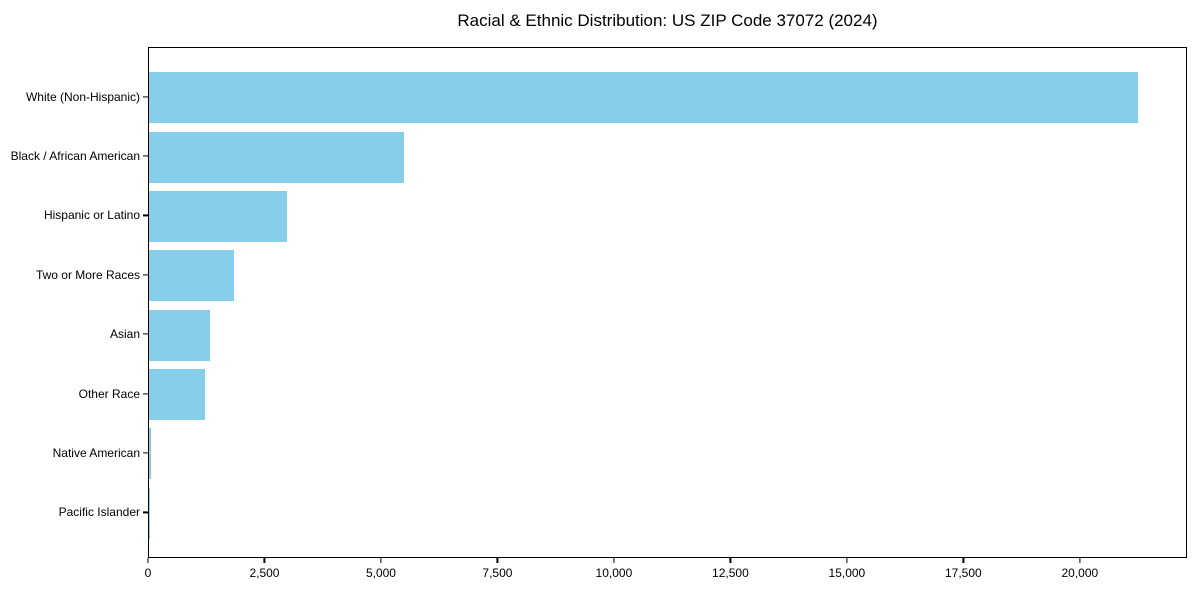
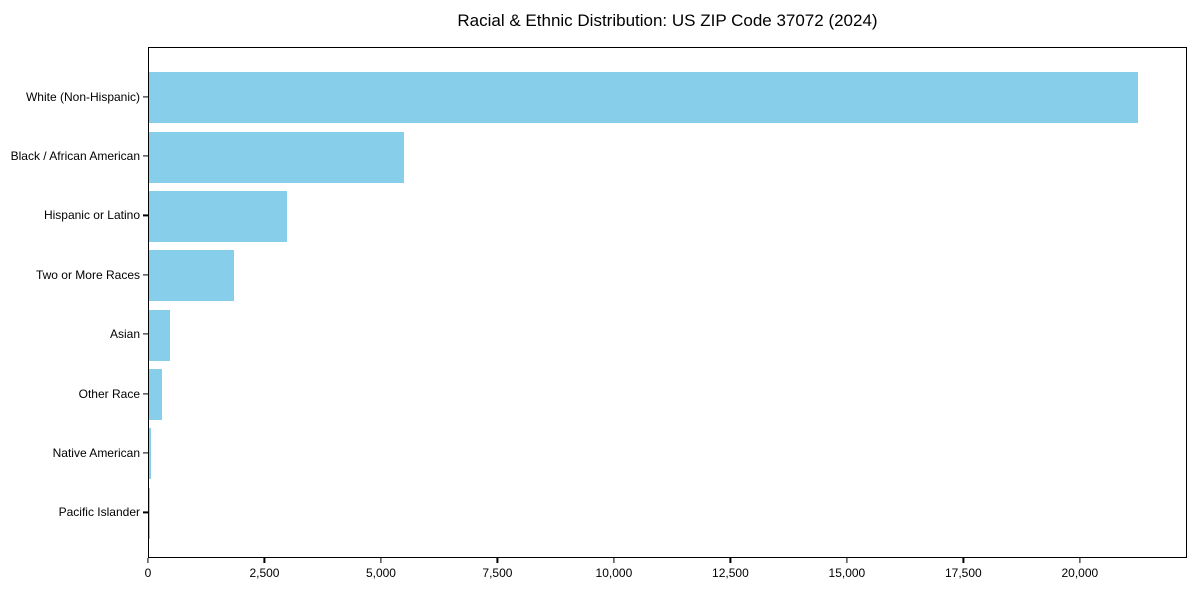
Asian: 1300 -> 500
Other Race: 1200 -> 300
